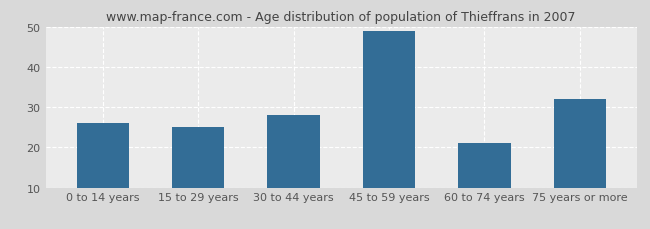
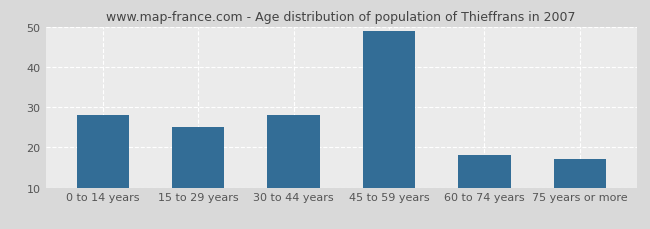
0 to 14 years: 26 -> 28
60 to 74 years: 21 -> 18
75 years or more: 32 -> 17
